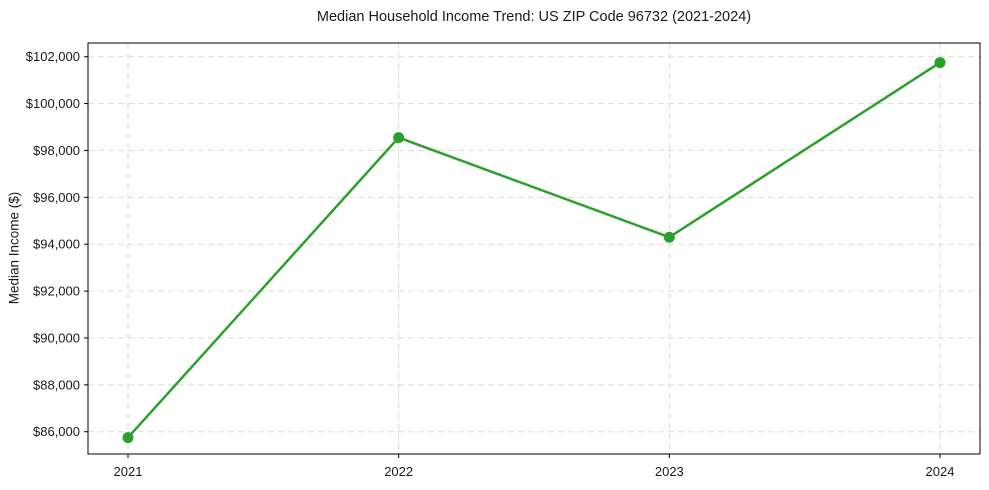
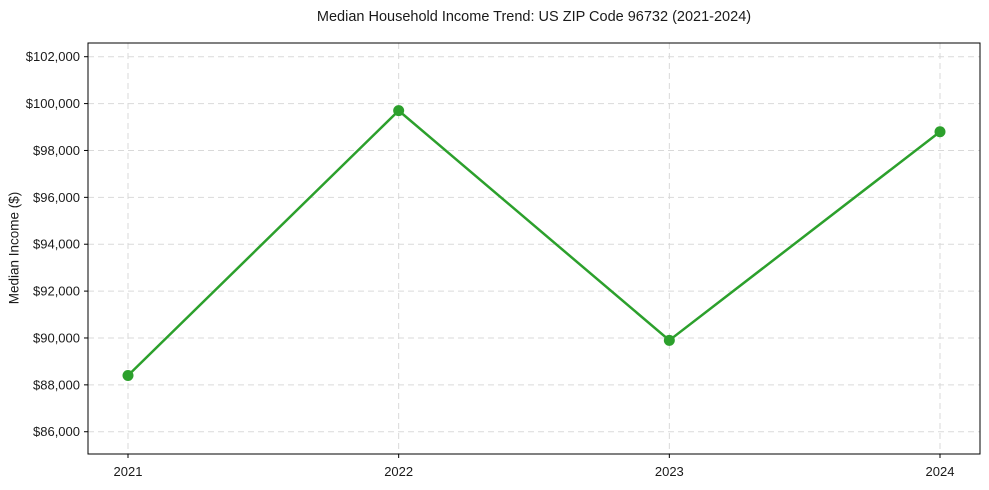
2021: $85800 -> $88400
2022: $98600 -> $99700
2023: $94300 -> $89900
2024: $101800 -> $98800
